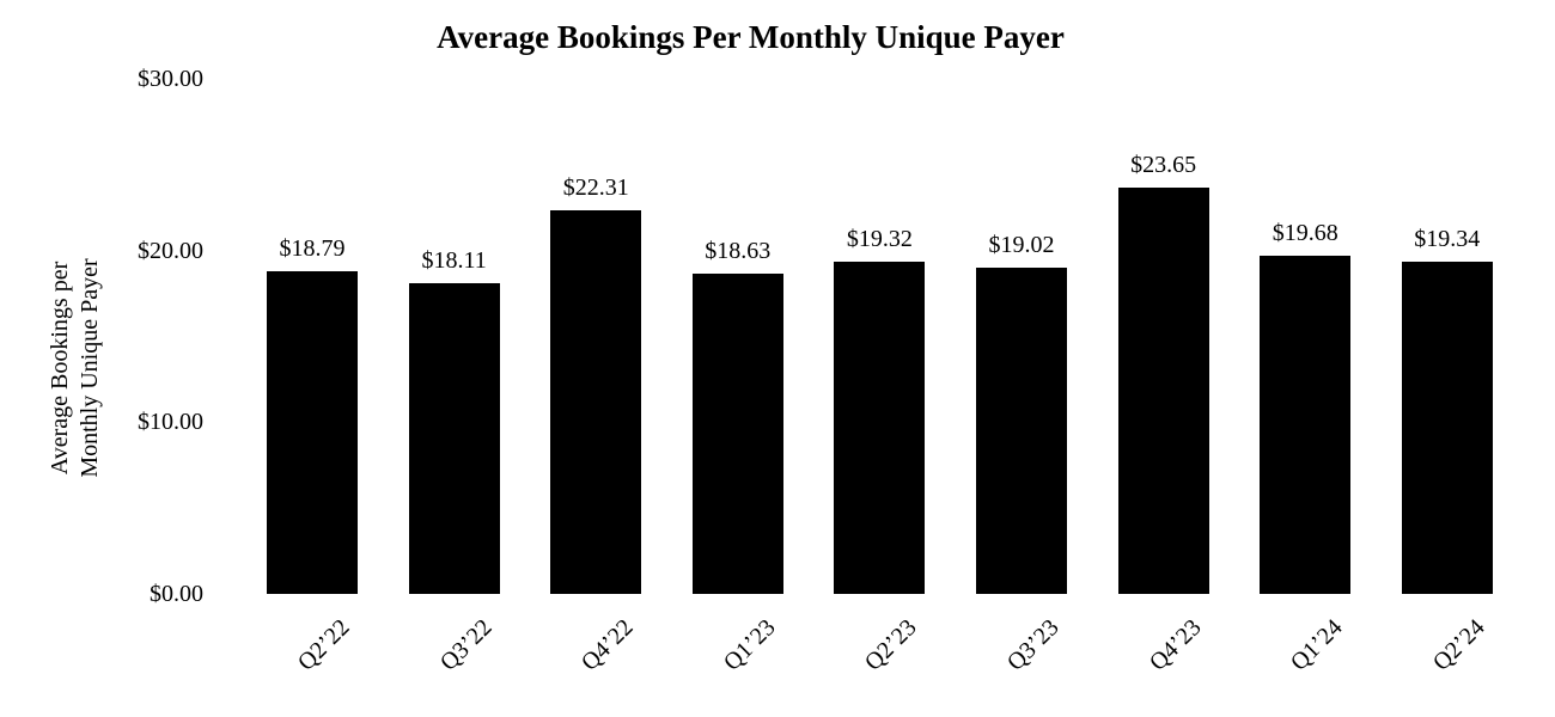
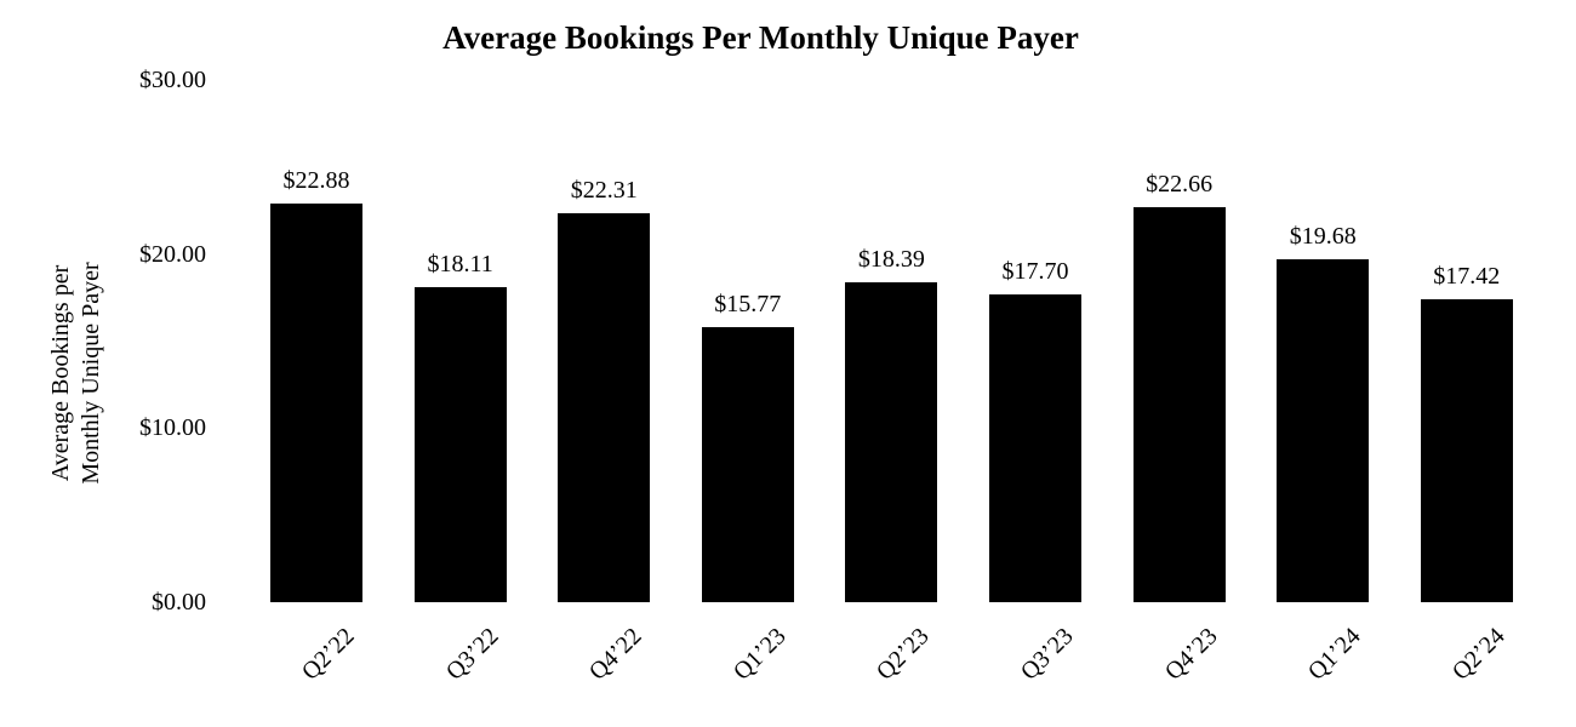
Q2’22: $18.79 -> $22.88
Q1’23: $18.63 -> $15.77
Q2’23: $19.32 -> $18.39
Q3’23: $19.02 -> $17.70
Q4’23: $23.65 -> $22.66
Q2’24: $19.34 -> $17.42
